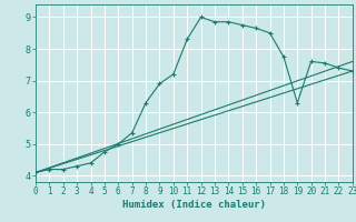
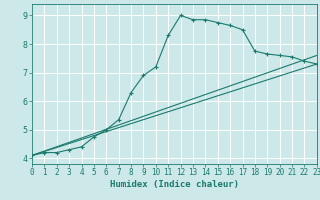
19: 6.30 -> 7.65
